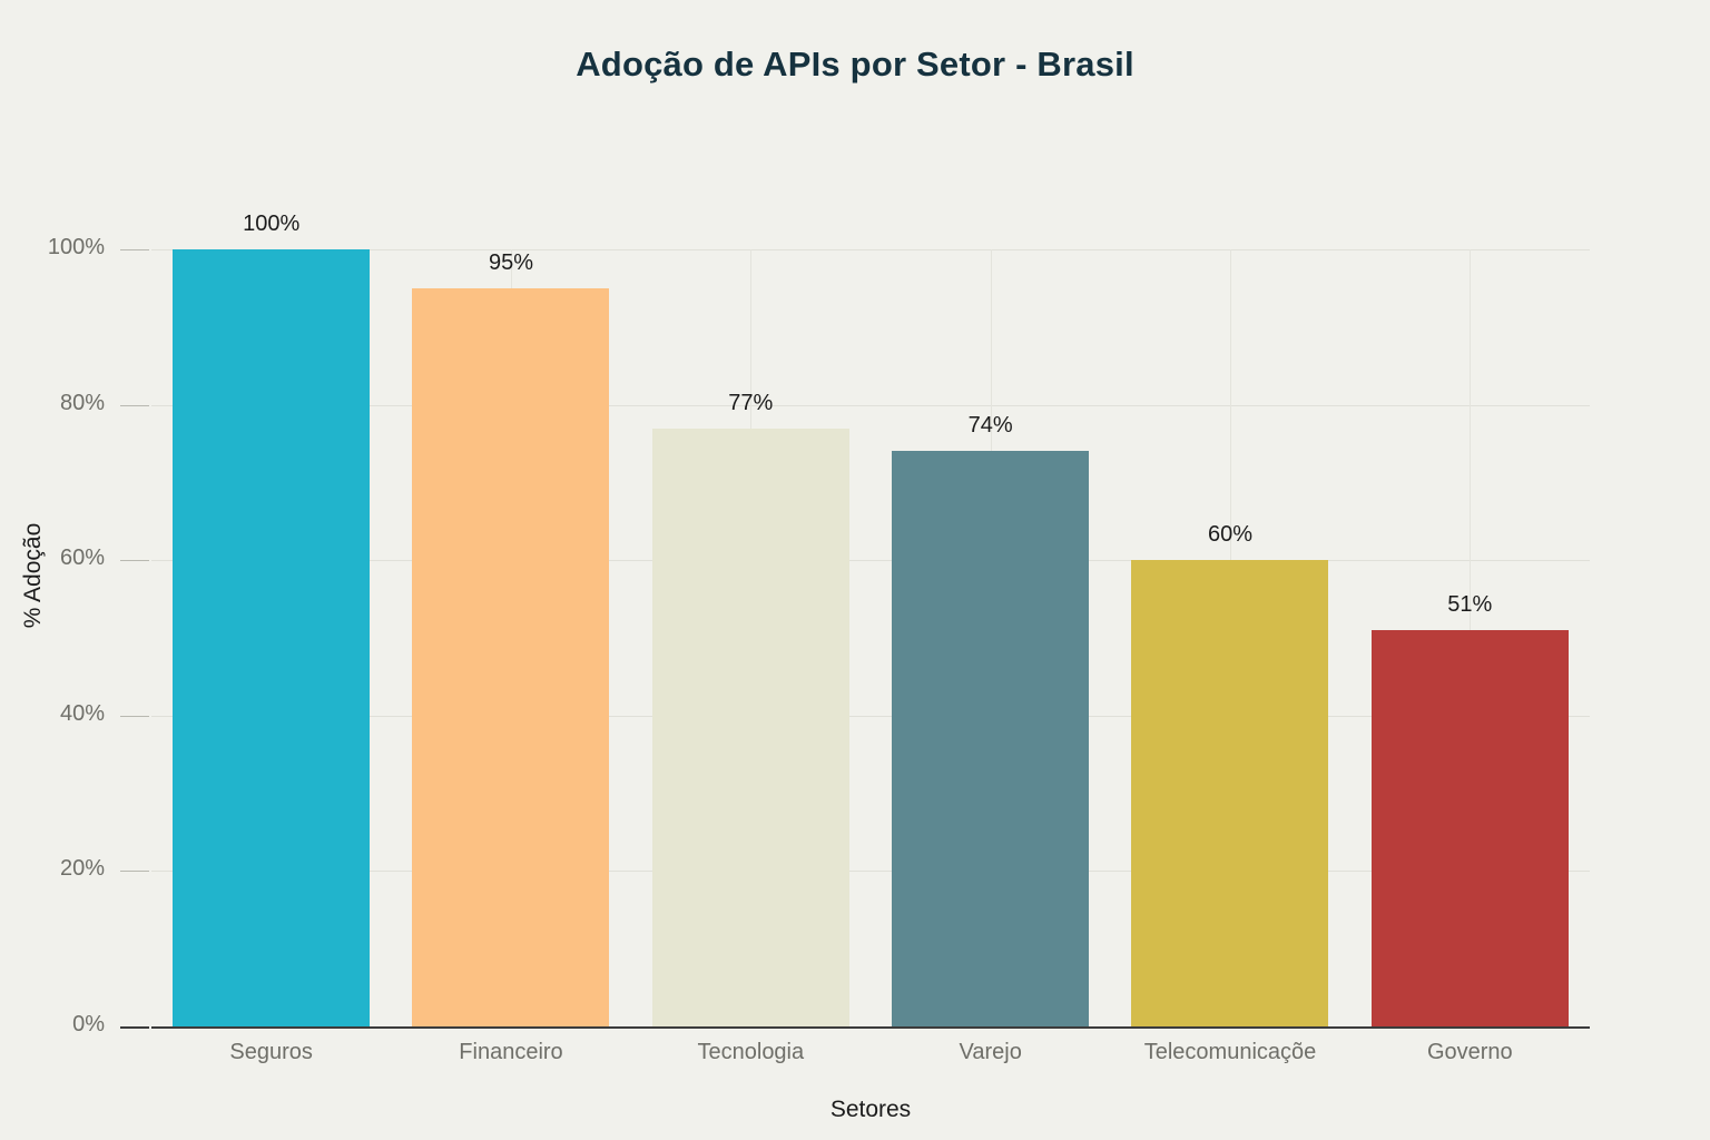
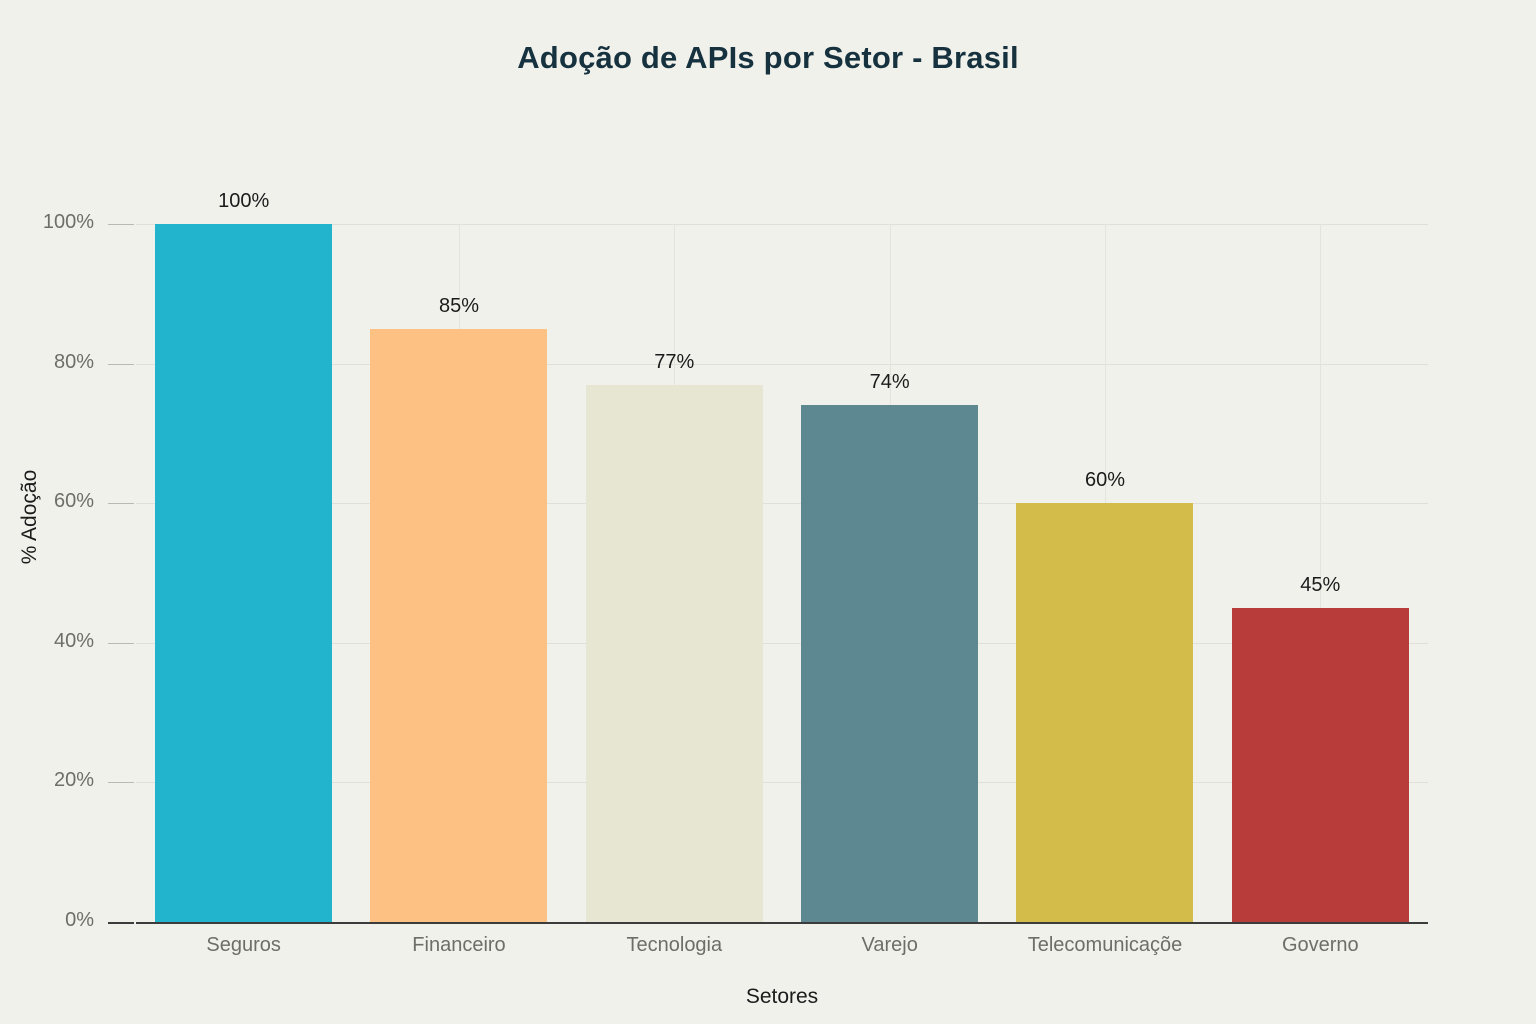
Financeiro: 95% -> 85%
Governo: 51% -> 45%
